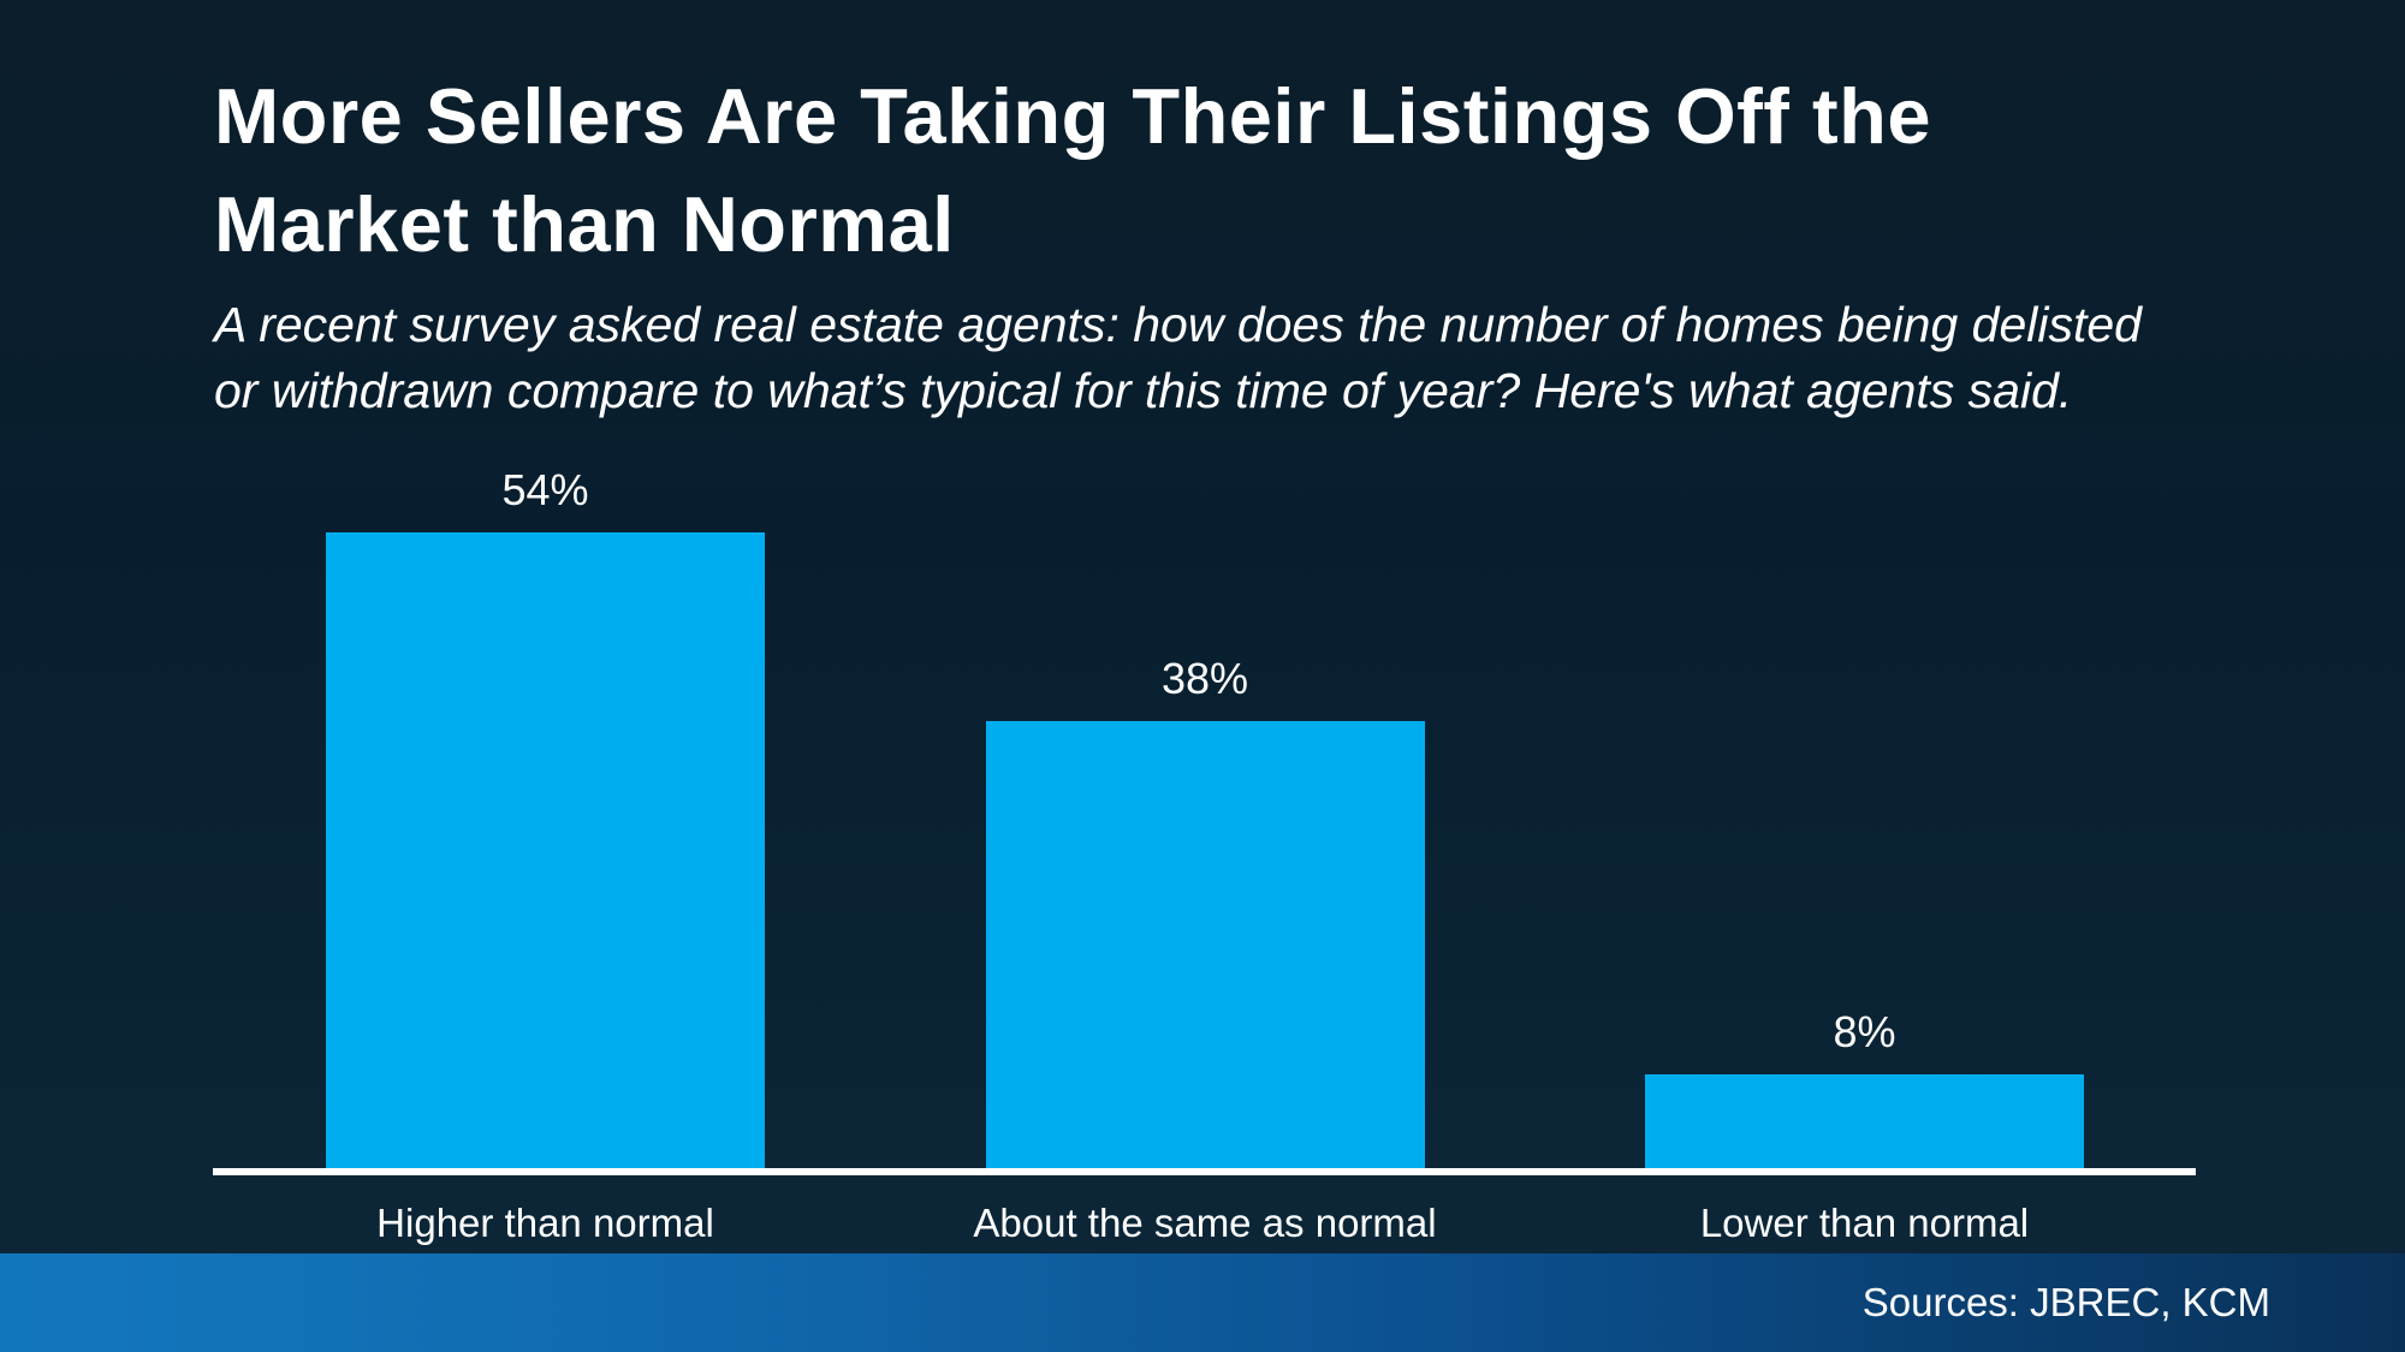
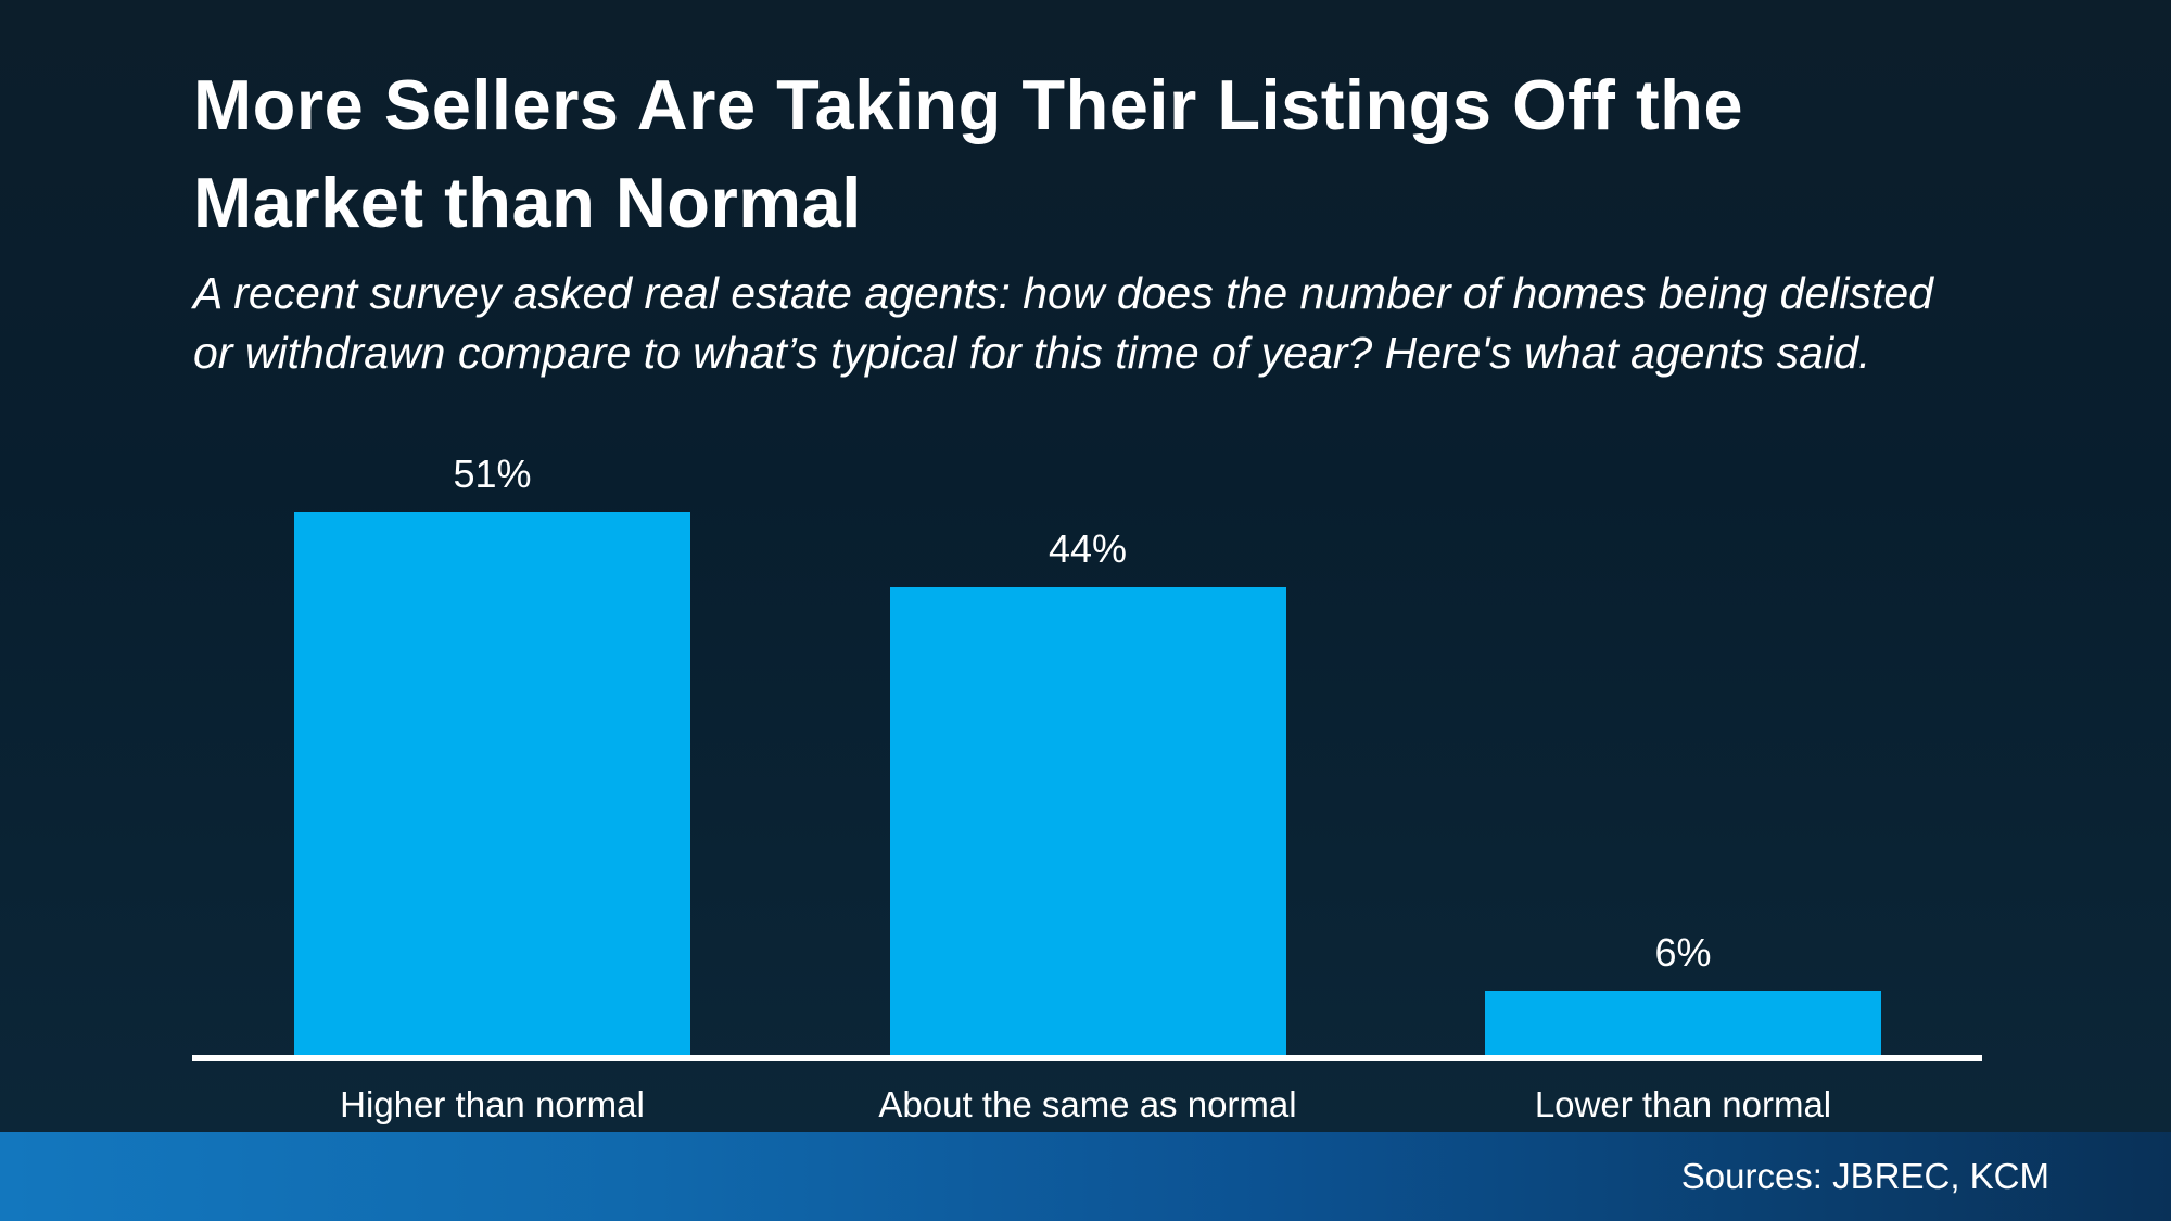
Higher than normal: 54% -> 51%
About the same as normal: 38% -> 44%
Lower than normal: 8% -> 6%
